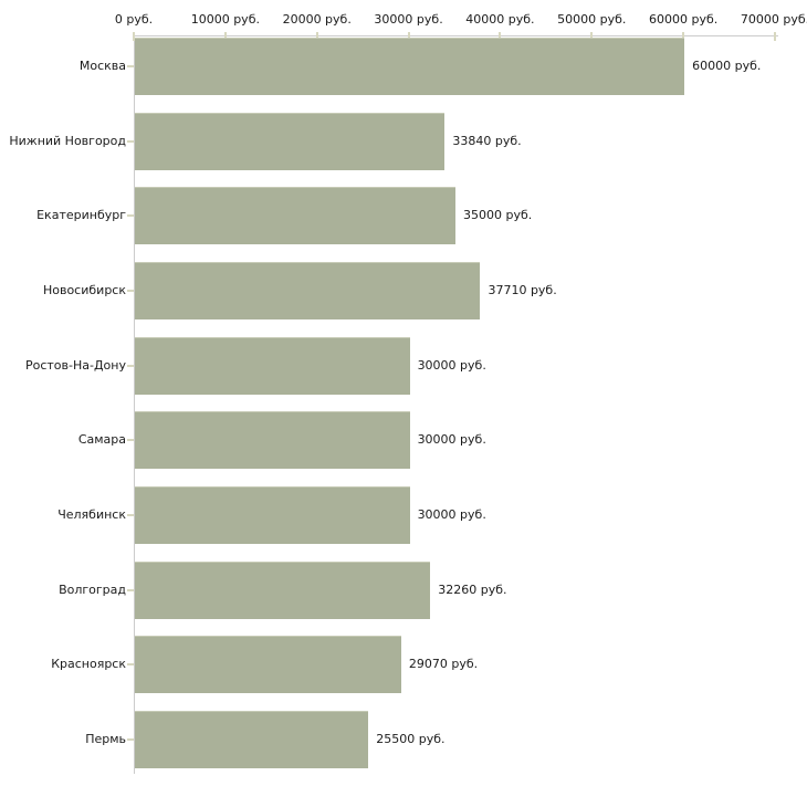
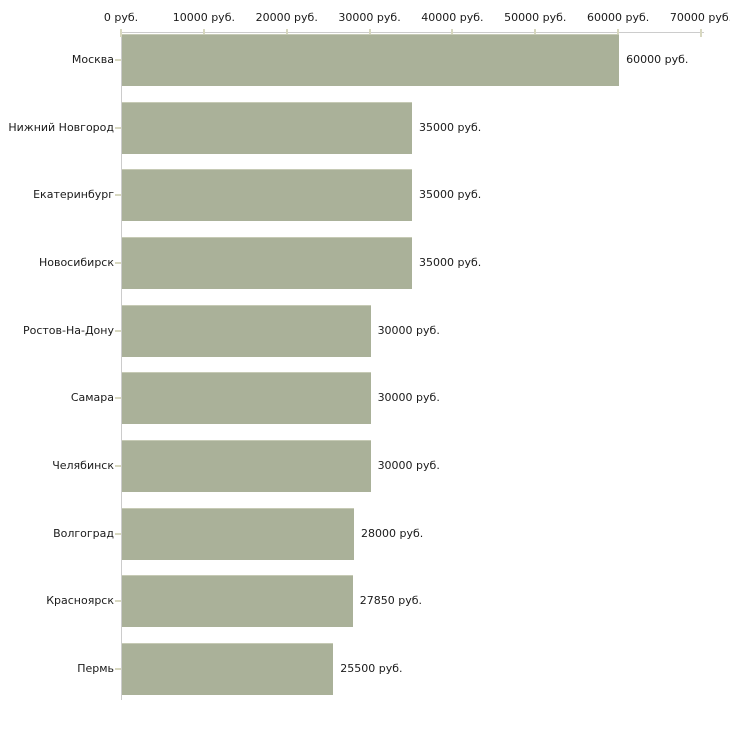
Нижний Новгород: 33840 -> 35000
Новосибирск: 37710 -> 35000
Волгоград: 32260 -> 28000
Красноярск: 29070 -> 27850
